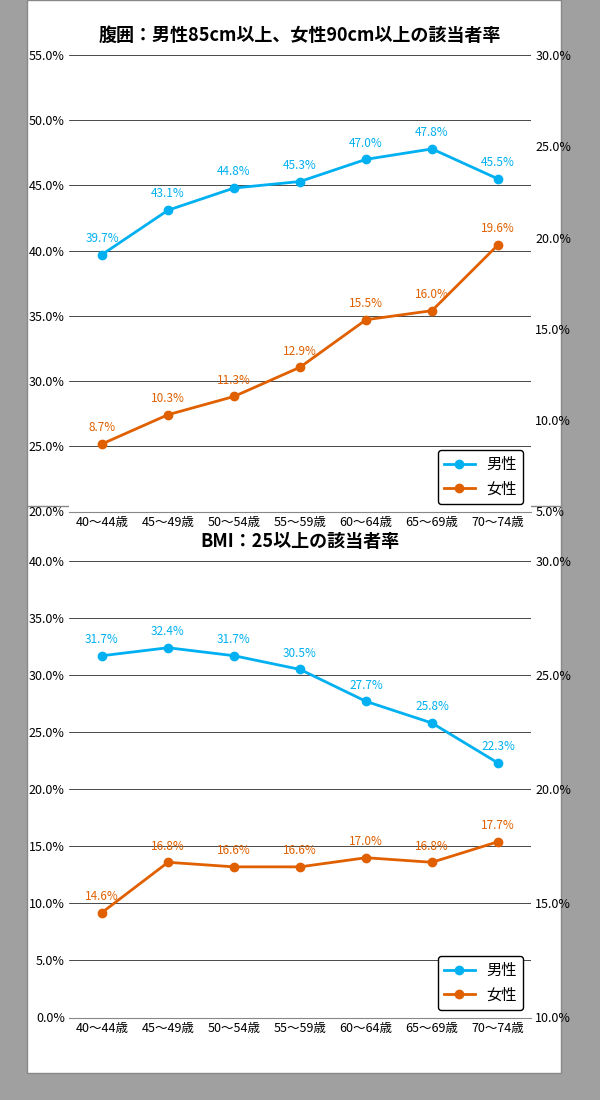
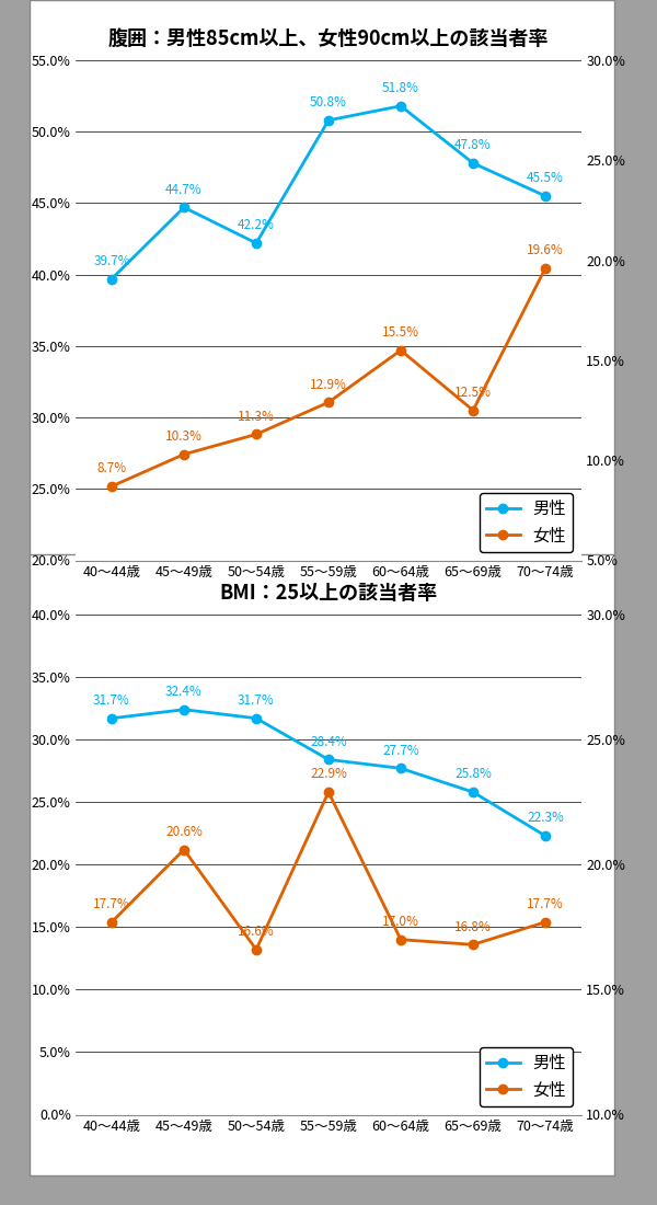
腹囲：男性85cm以上、女性90cm以上の該当者率/男性/45〜49歳: 43.1% -> 44.7%
腹囲：男性85cm以上、女性90cm以上の該当者率/男性/50〜54歳: 44.8% -> 42.2%
腹囲：男性85cm以上、女性90cm以上の該当者率/男性/55〜59歳: 45.3% -> 50.8%
腹囲：男性85cm以上、女性90cm以上の該当者率/男性/60〜64歳: 47.0% -> 51.8%
腹囲：男性85cm以上、女性90cm以上の該当者率/女性/65〜69歳: 16.0% -> 12.5%
BMI：25以上の該当者率/女性/40〜44歳: 14.6% -> 17.7%
BMI：25以上の該当者率/女性/45〜49歳: 16.8% -> 20.6%
BMI：25以上の該当者率/男性/55〜59歳: 30.5% -> 28.4%
BMI：25以上の該当者率/女性/55〜59歳: 16.6% -> 22.9%
